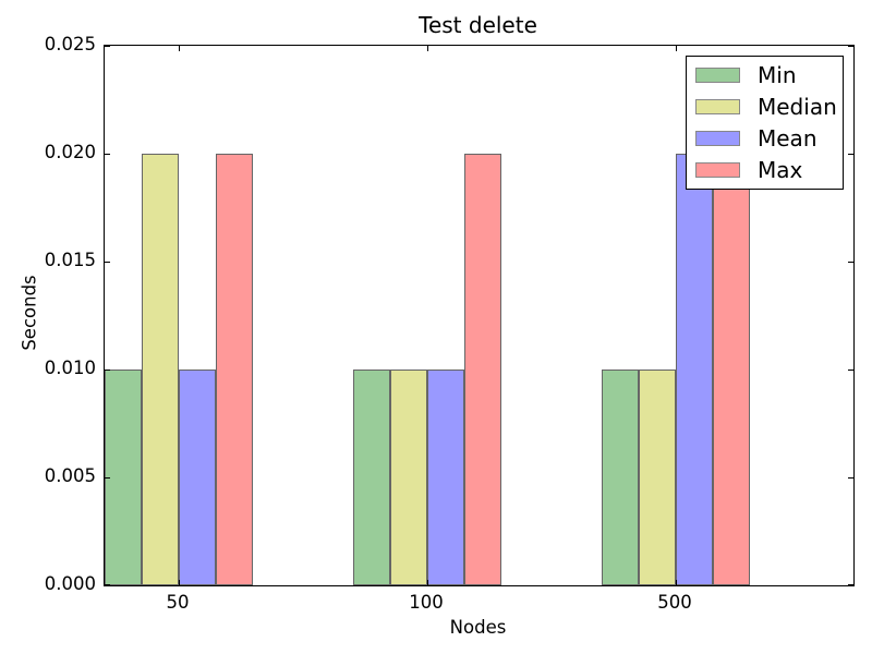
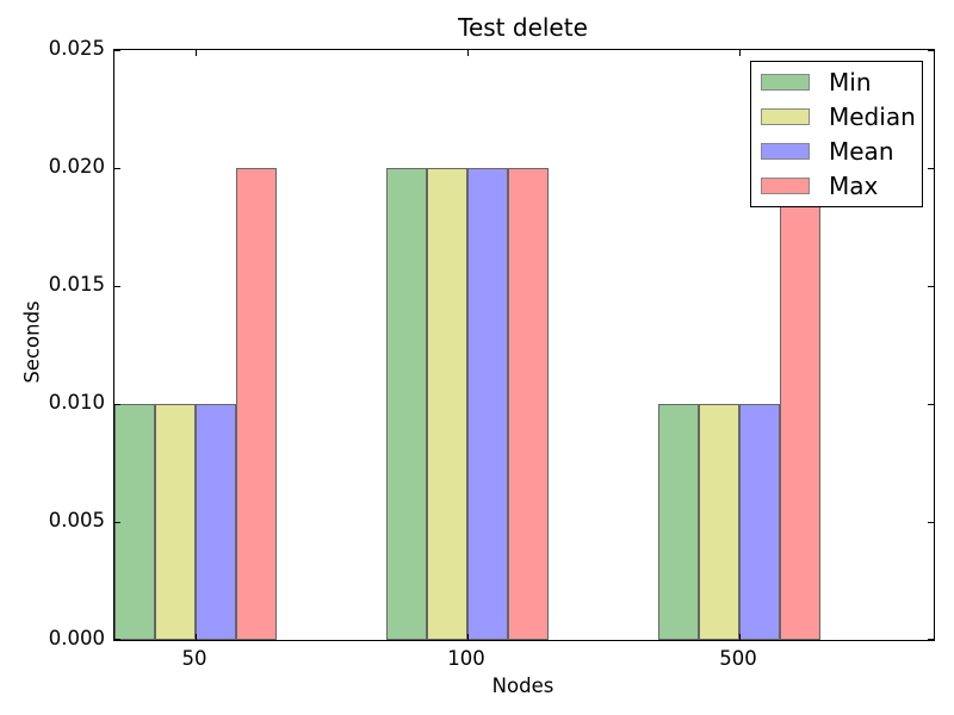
Median/50: 0.02 -> 0.01
Min/100: 0.01 -> 0.02
Median/100: 0.01 -> 0.02
Mean/100: 0.01 -> 0.02
Mean/500: 0.02 -> 0.01
